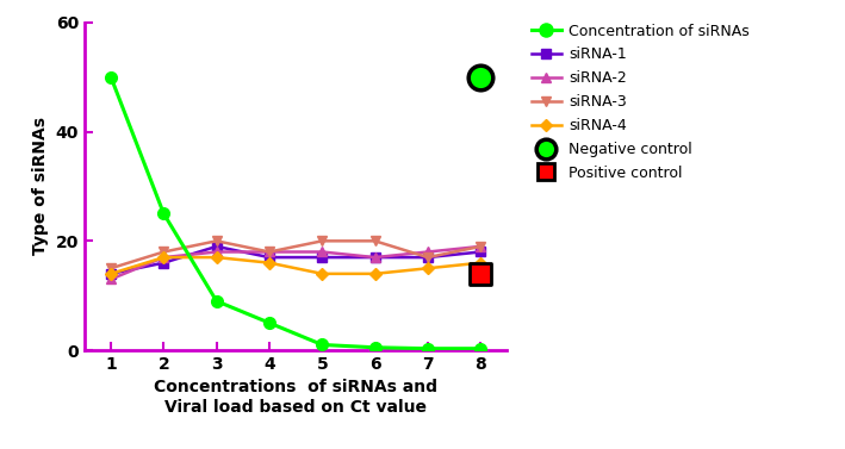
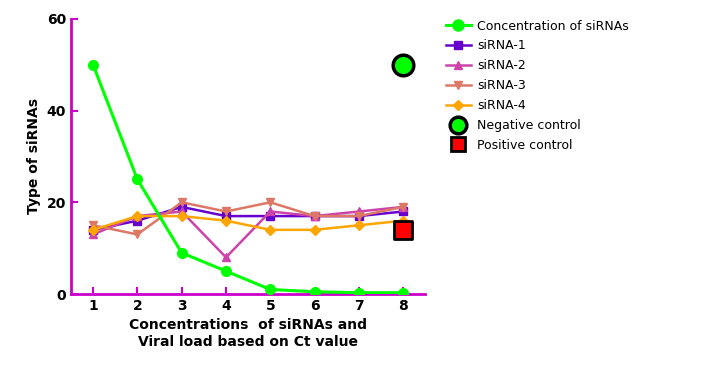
siRNA-3/2: 18 -> 13
siRNA-2/4: 18 -> 8
siRNA-3/6: 20 -> 17
